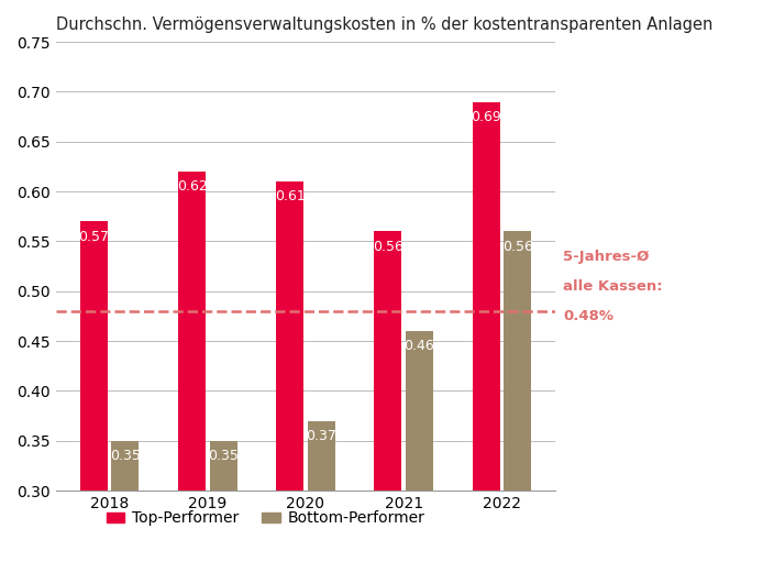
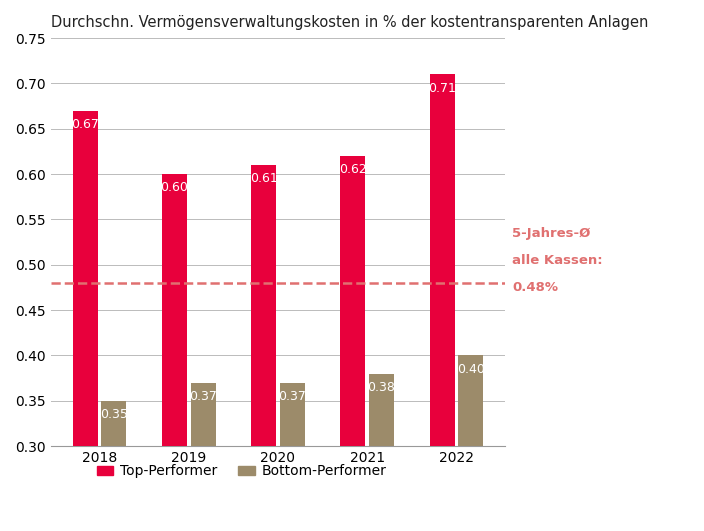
Top-Performer/2018: 0.57 -> 0.67
Top-Performer/2019: 0.62 -> 0.60
Bottom-Performer/2019: 0.35 -> 0.37
Top-Performer/2021: 0.56 -> 0.62
Bottom-Performer/2021: 0.46 -> 0.38
Top-Performer/2022: 0.69 -> 0.71
Bottom-Performer/2022: 0.56 -> 0.40
